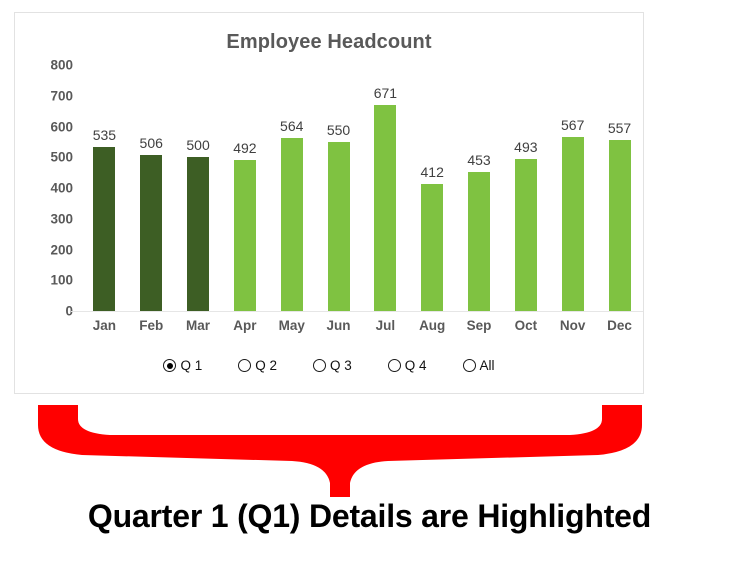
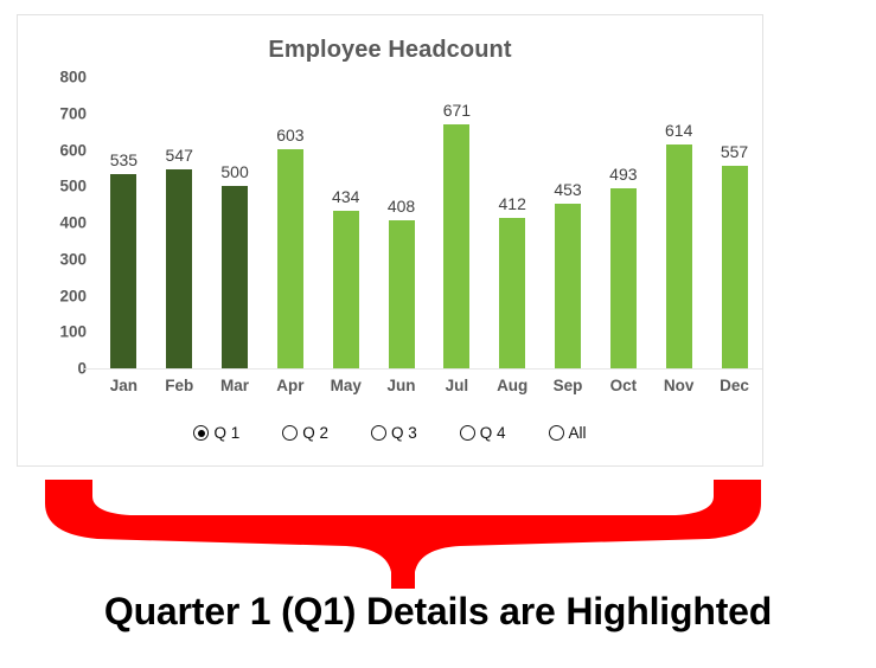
Feb: 506 -> 547
Apr: 492 -> 603
May: 564 -> 434
Jun: 550 -> 408
Nov: 567 -> 614
